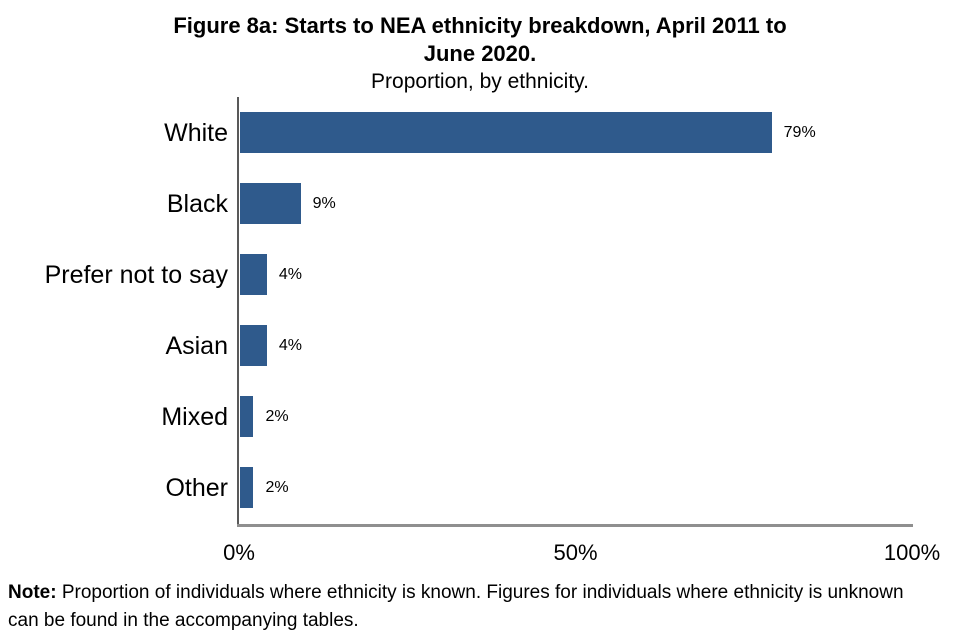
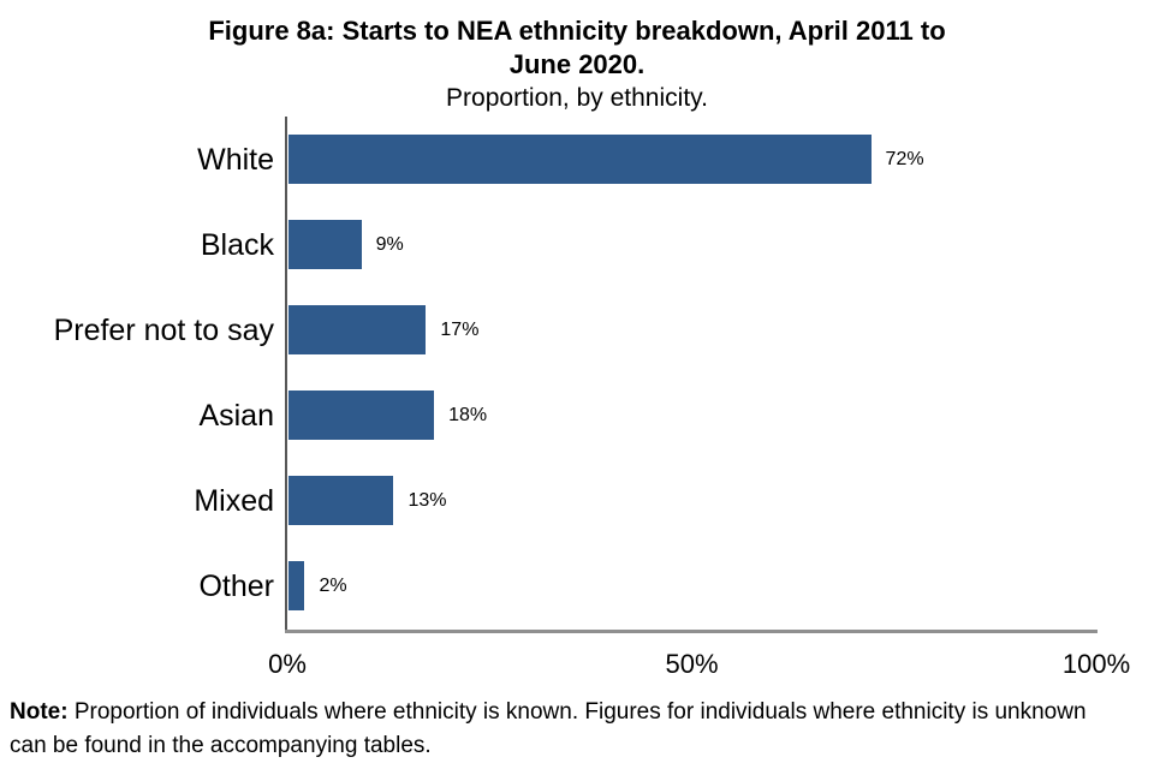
White: 79% -> 72%
Prefer not to say: 4% -> 17%
Asian: 4% -> 18%
Mixed: 2% -> 13%
